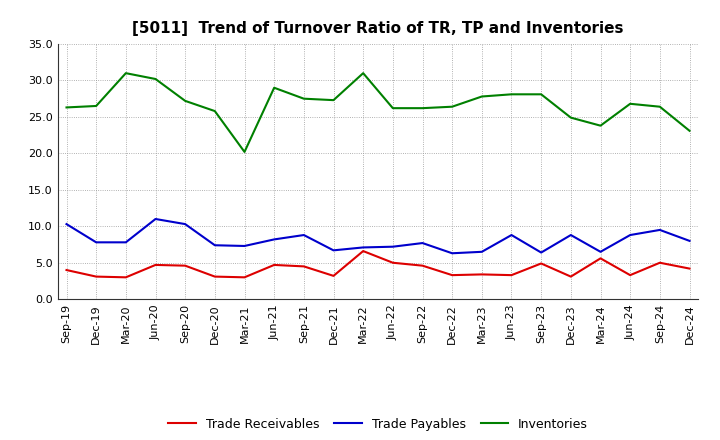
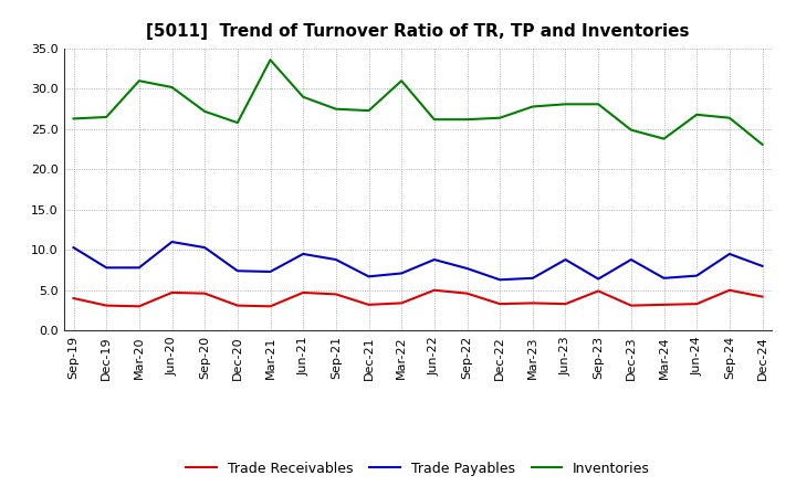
Inventories/Mar-21: 20.2 -> 33.6
Trade Payables/Jun-21: 8.2 -> 9.5
Trade Receivables/Mar-22: 6.6 -> 3.4
Trade Payables/Jun-22: 7.2 -> 8.8
Trade Receivables/Mar-24: 5.6 -> 3.2
Trade Payables/Jun-24: 8.8 -> 6.8
